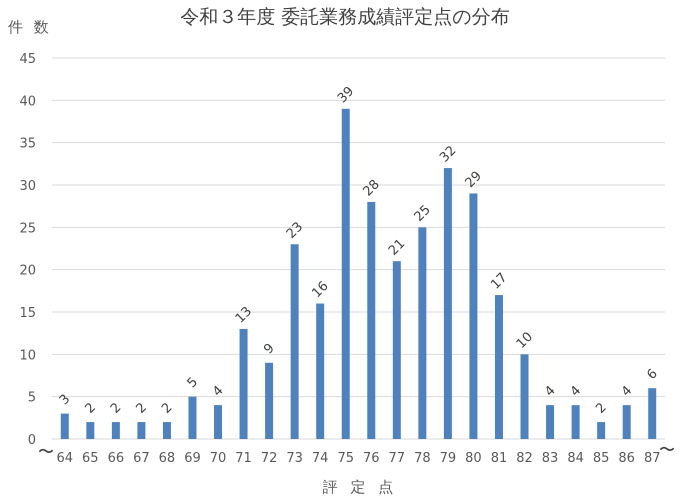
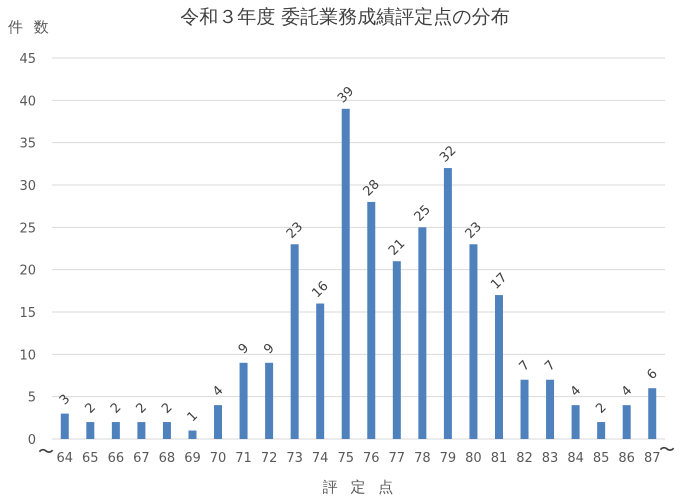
69: 5 -> 1
71: 13 -> 9
80: 29 -> 23
82: 10 -> 7
83: 4 -> 7
